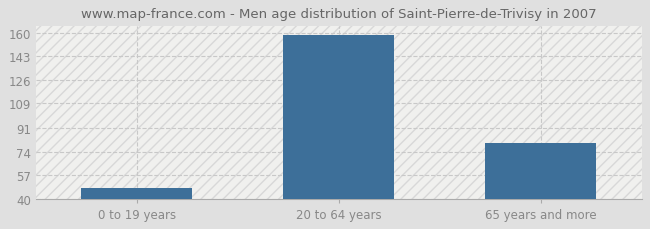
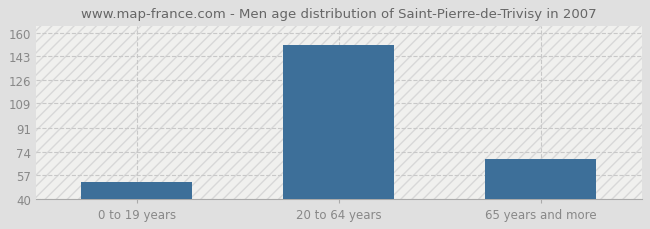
0 to 19 years: 48 -> 52
20 to 64 years: 158 -> 151
65 years and more: 80 -> 69
